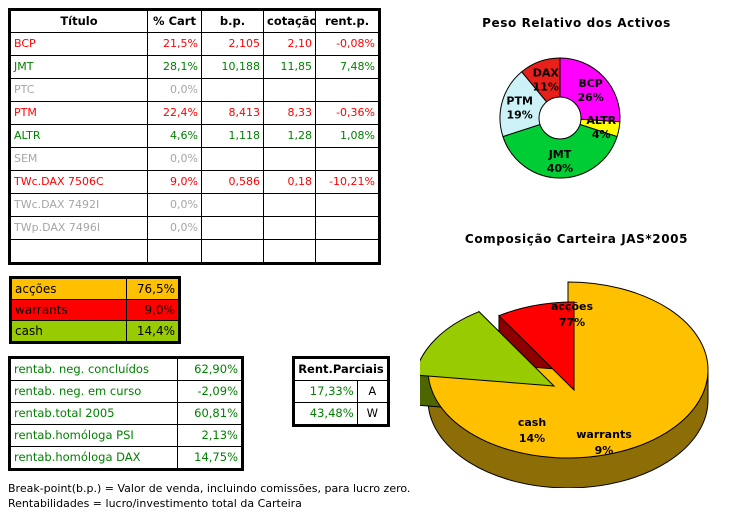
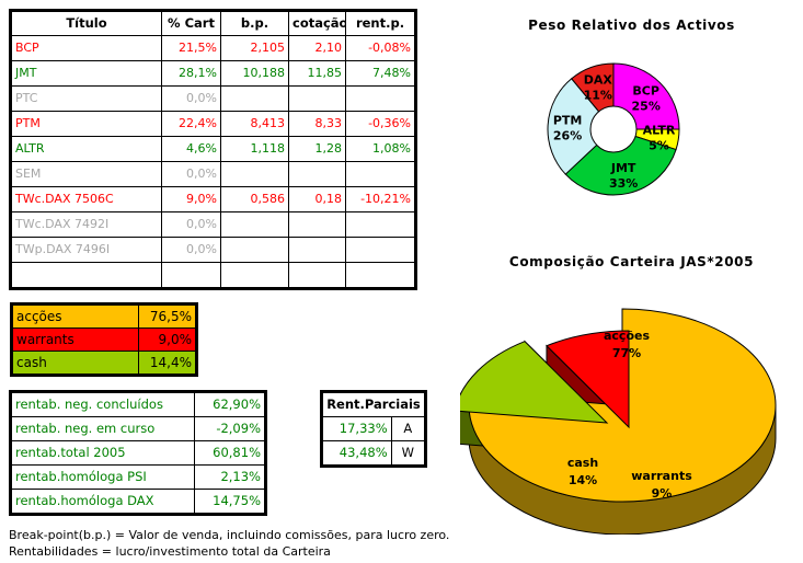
Peso Relativo dos Activos/BCP: 26% -> 25%
Peso Relativo dos Activos/ALTR: 4% -> 5%
Peso Relativo dos Activos/JMT: 40% -> 33%
Peso Relativo dos Activos/PTM: 19% -> 26%
